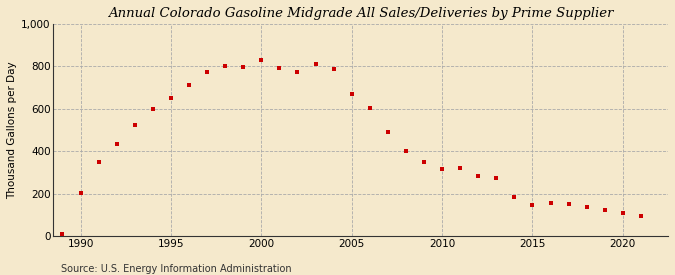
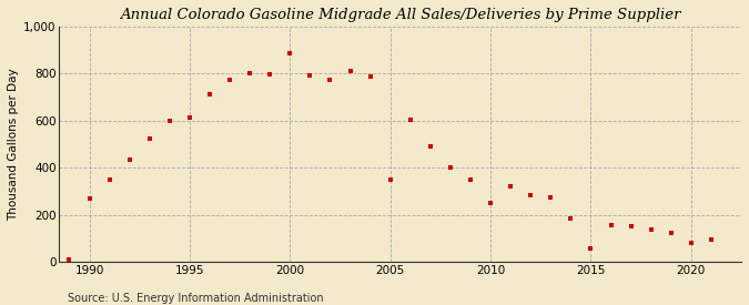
1990: 205 -> 270
1995: 650 -> 615
2000: 830 -> 885
2005: 670 -> 350
2010: 315 -> 250
2015: 148 -> 55
2020: 110 -> 80
